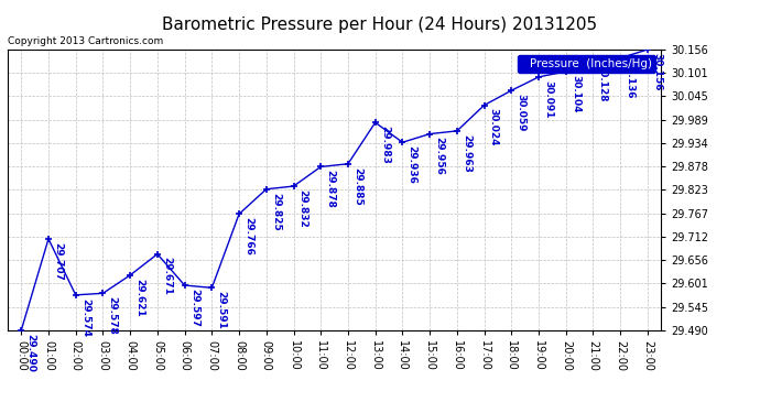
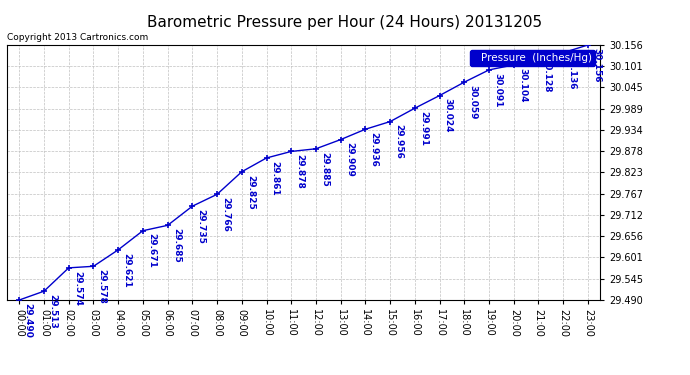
01:00: 29.707 -> 29.513
06:00: 29.597 -> 29.685
07:00: 29.591 -> 29.735
10:00: 29.832 -> 29.861
13:00: 29.983 -> 29.909
16:00: 29.963 -> 29.991
